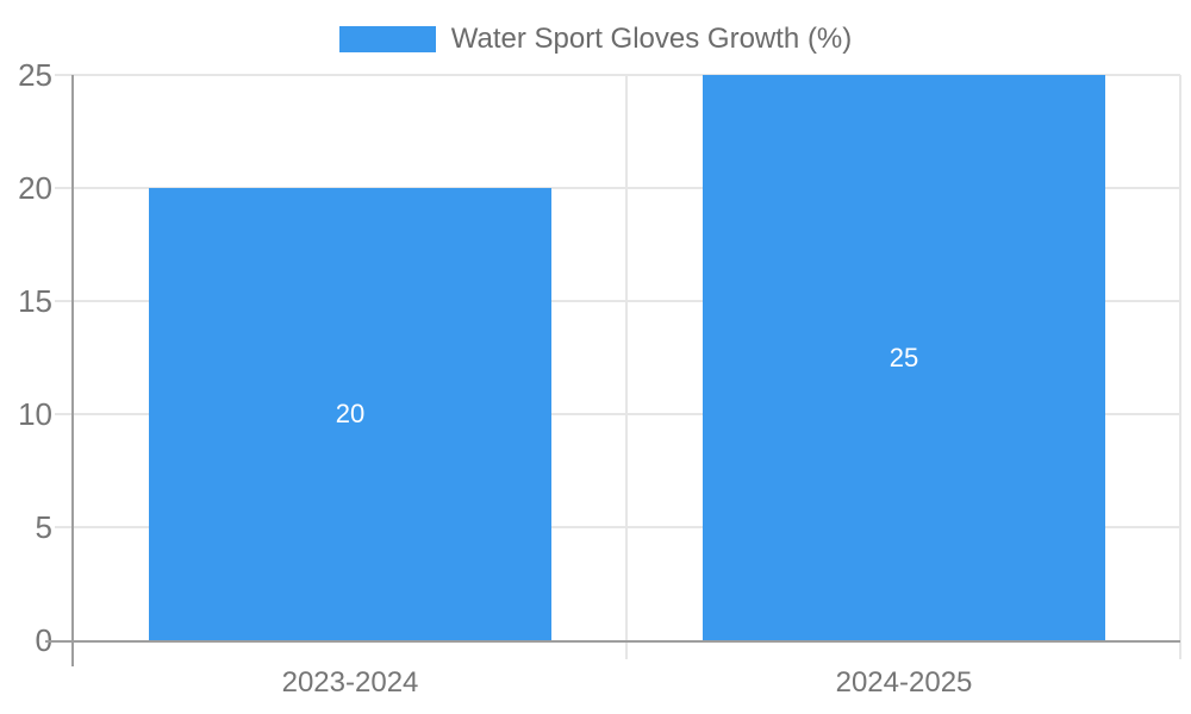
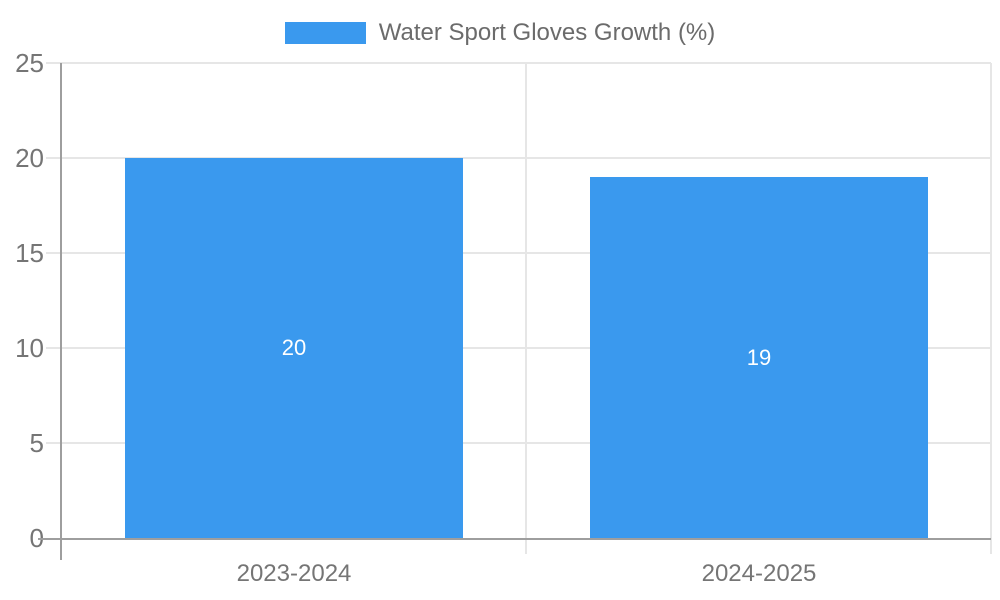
2024-2025: 25 -> 19
